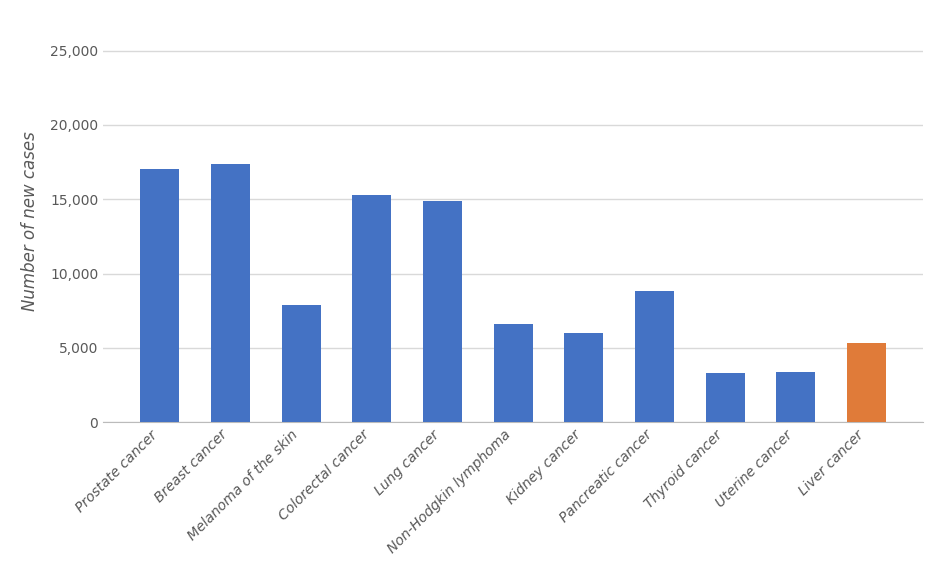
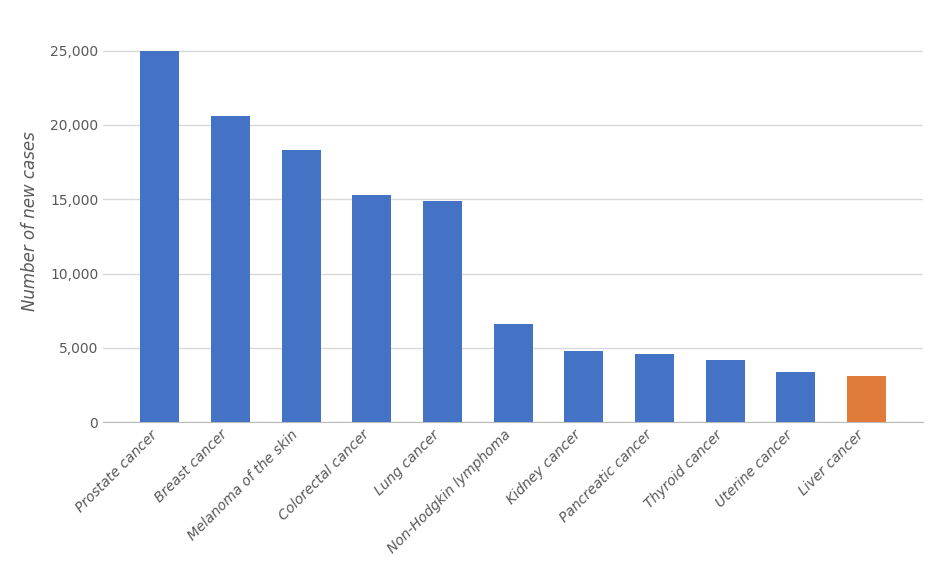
Prostate cancer: 17,000 -> 25,000
Breast cancer: 17,400 -> 20,600
Melanoma of the skin: 7,900 -> 18,300
Kidney cancer: 6,000 -> 4,800
Pancreatic cancer: 8,800 -> 4,600
Thyroid cancer: 3,300 -> 4,200
Liver cancer: 5,300 -> 3,100
